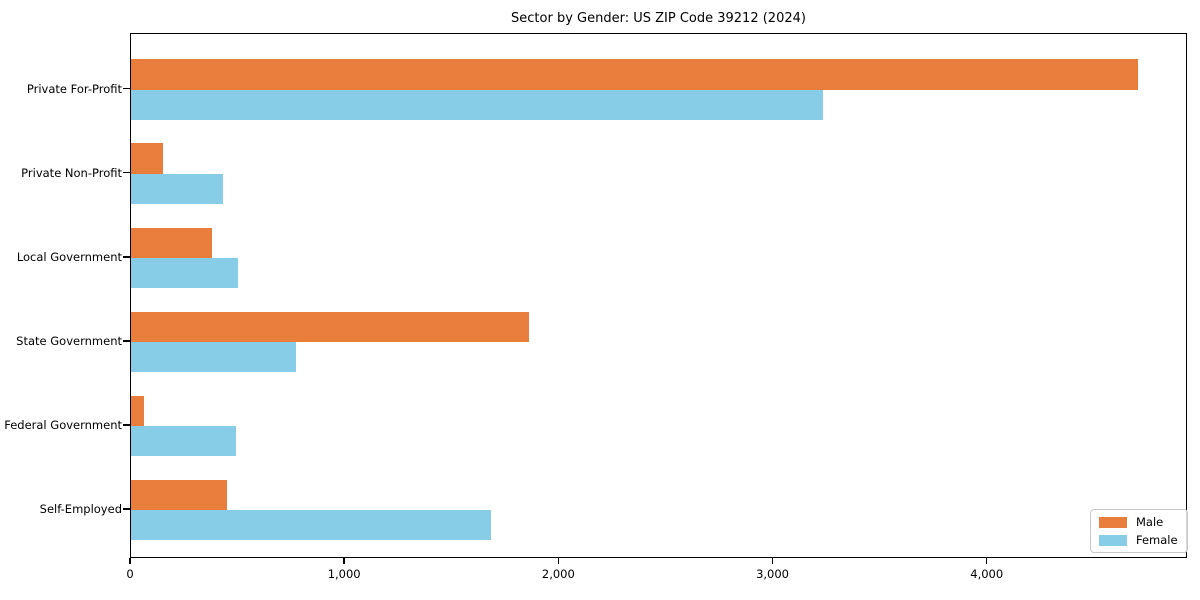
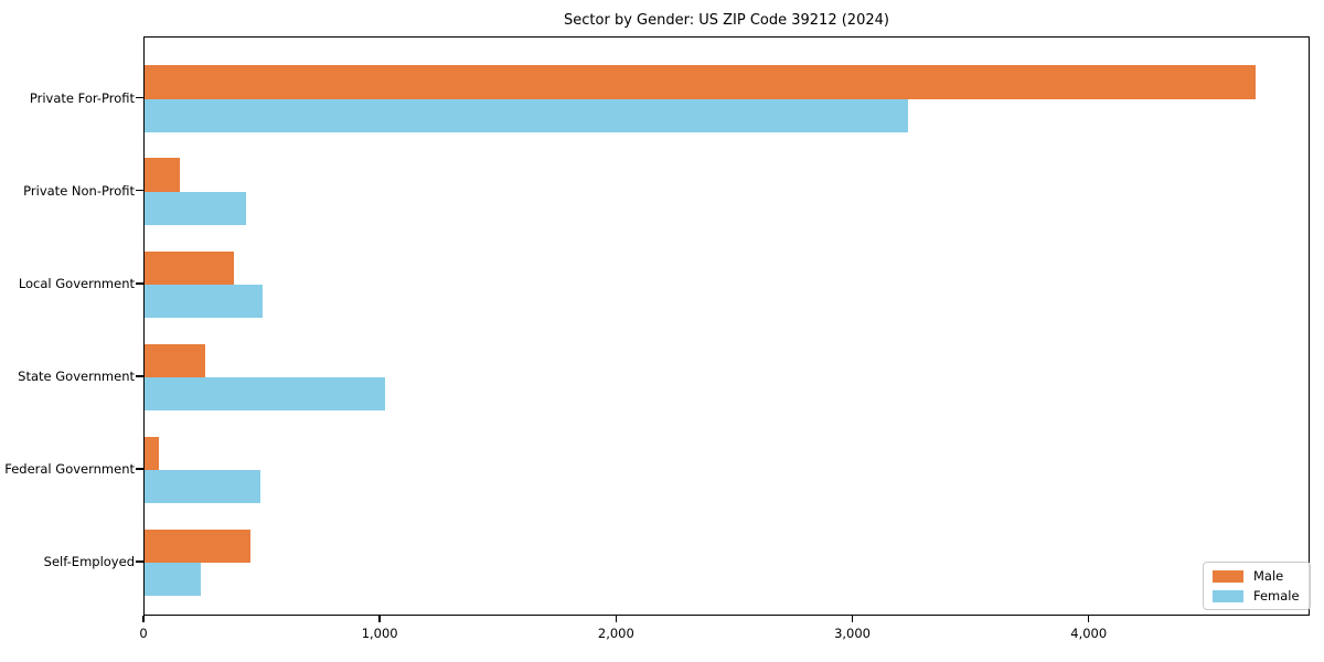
Male/State Government: 1860 -> 260
Female/State Government: 770 -> 1020
Female/Self-Employed: 1680 -> 240
